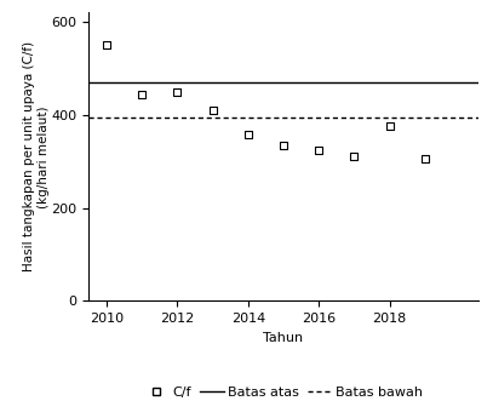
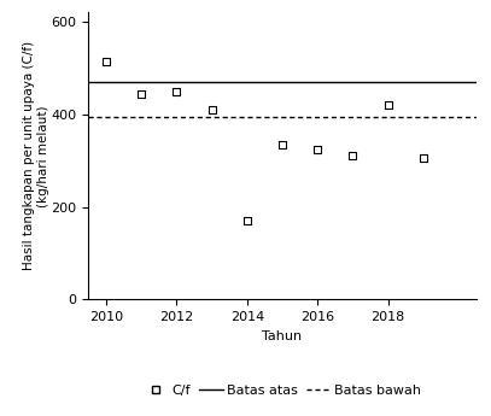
2010: 550 -> 515
2014: 358 -> 170
2018: 375 -> 420
